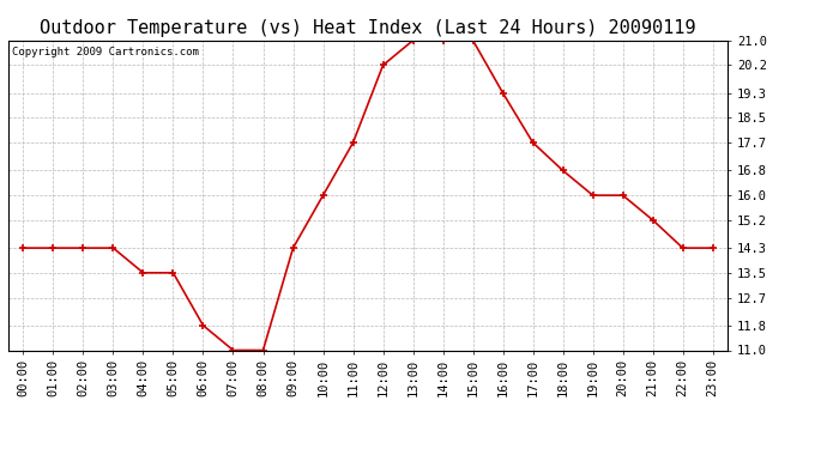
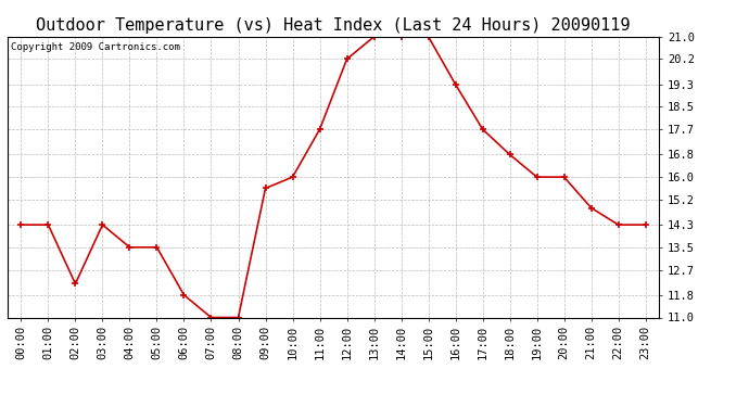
02:00: 14.3 -> 12.2
09:00: 14.3 -> 15.6
21:00: 15.2 -> 14.9
